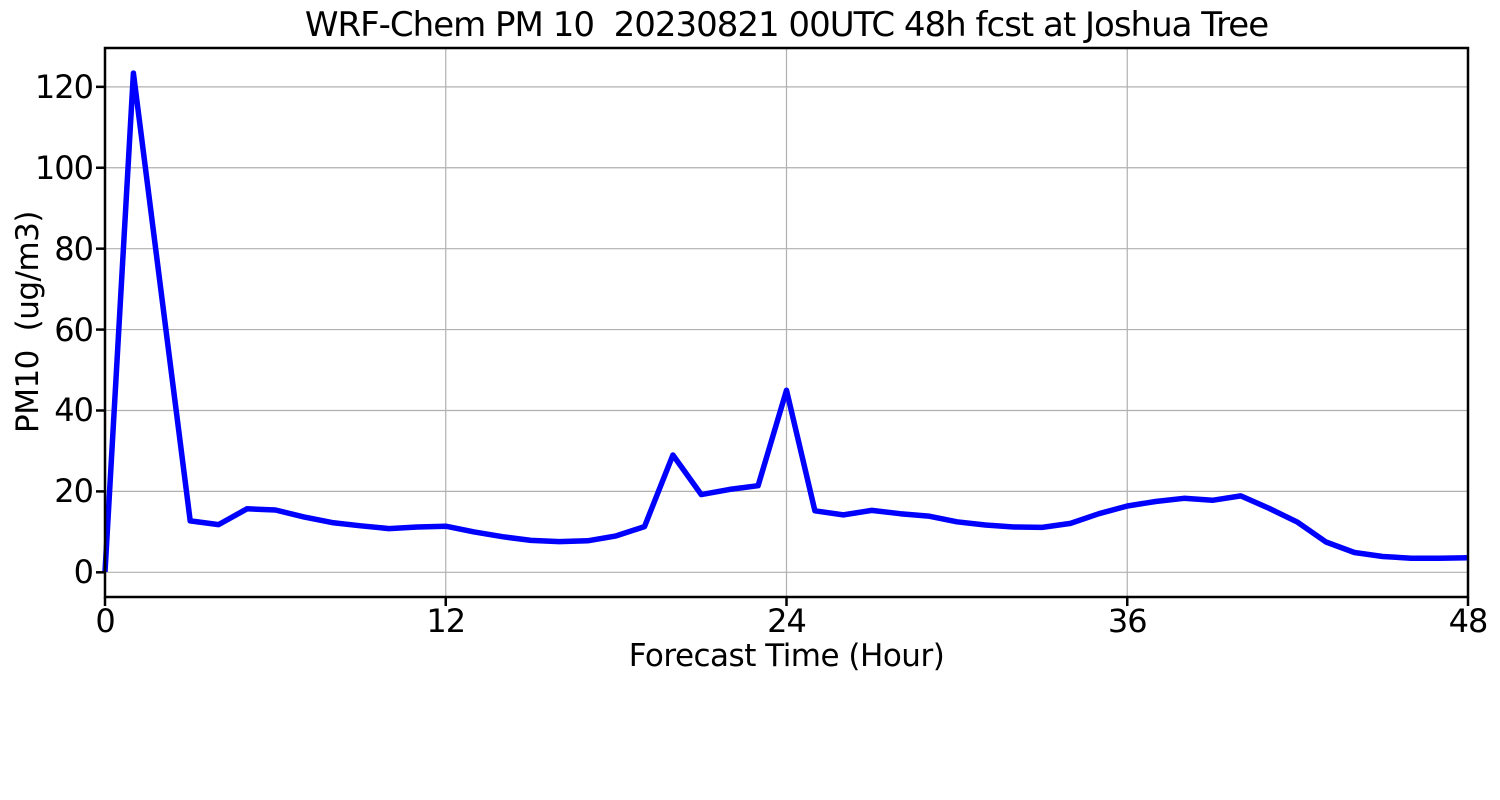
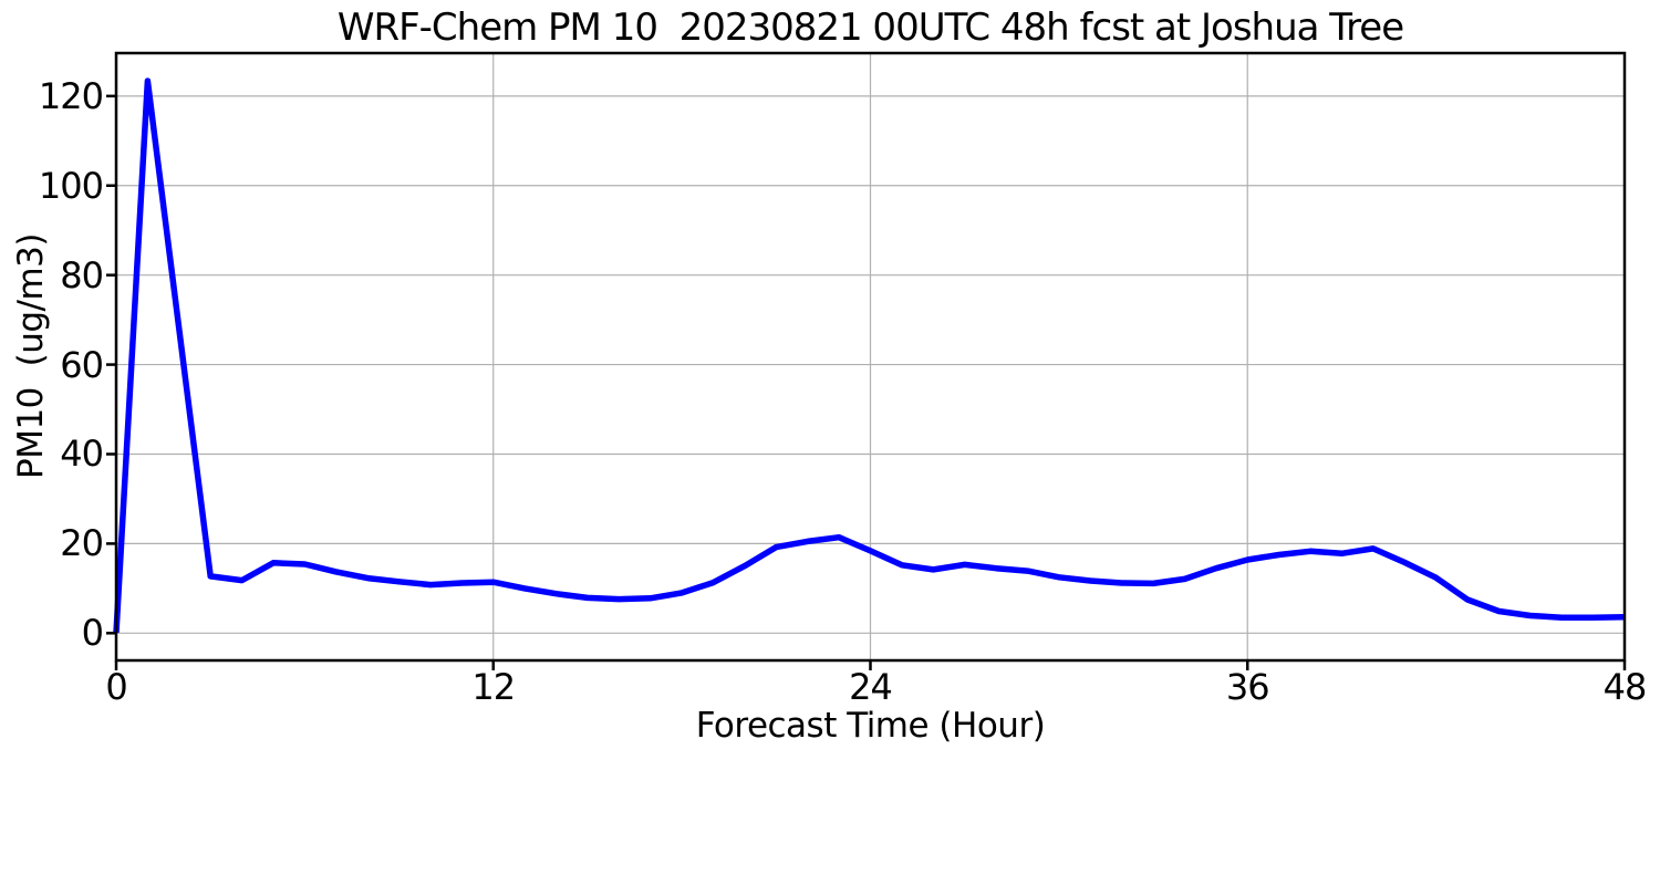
20: 29 -> 15
24: 45 -> 18
